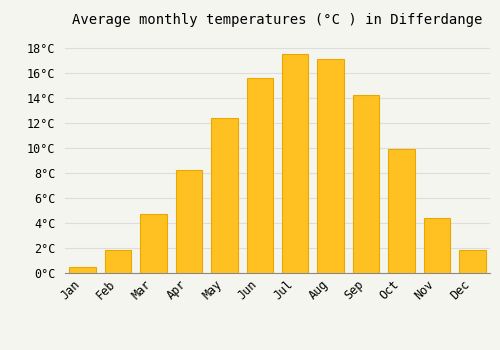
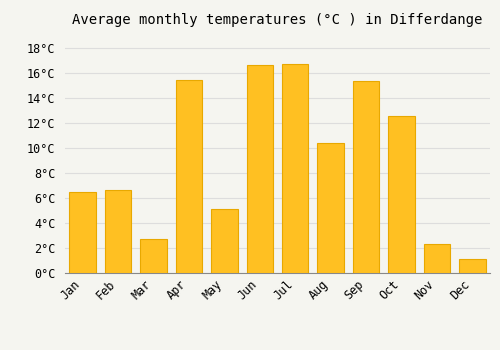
Jan: 0.5°C -> 6.5°C
Feb: 1.8°C -> 6.6°C
Mar: 4.7°C -> 2.7°C
Apr: 8.2°C -> 15.4°C
May: 12.4°C -> 5.1°C
Jun: 15.6°C -> 16.6°C
Jul: 17.5°C -> 16.7°C
Aug: 17.1°C -> 10.4°C
Sep: 14.2°C -> 15.3°C
Oct: 9.9°C -> 12.5°C
Nov: 4.4°C -> 2.3°C
Dec: 1.8°C -> 1.1°C
